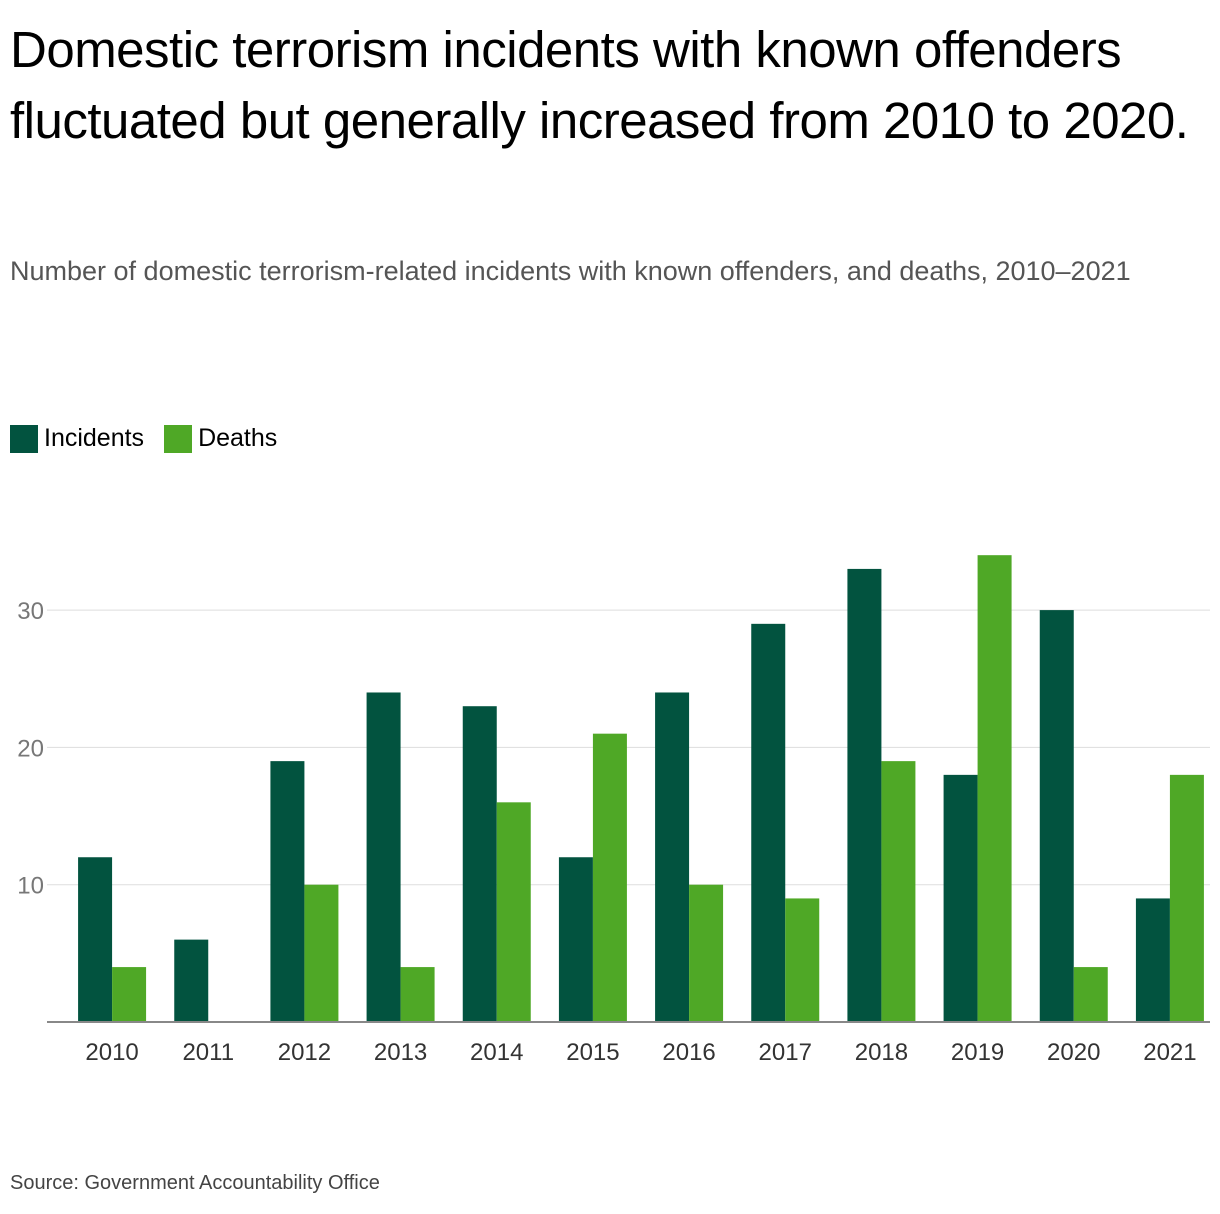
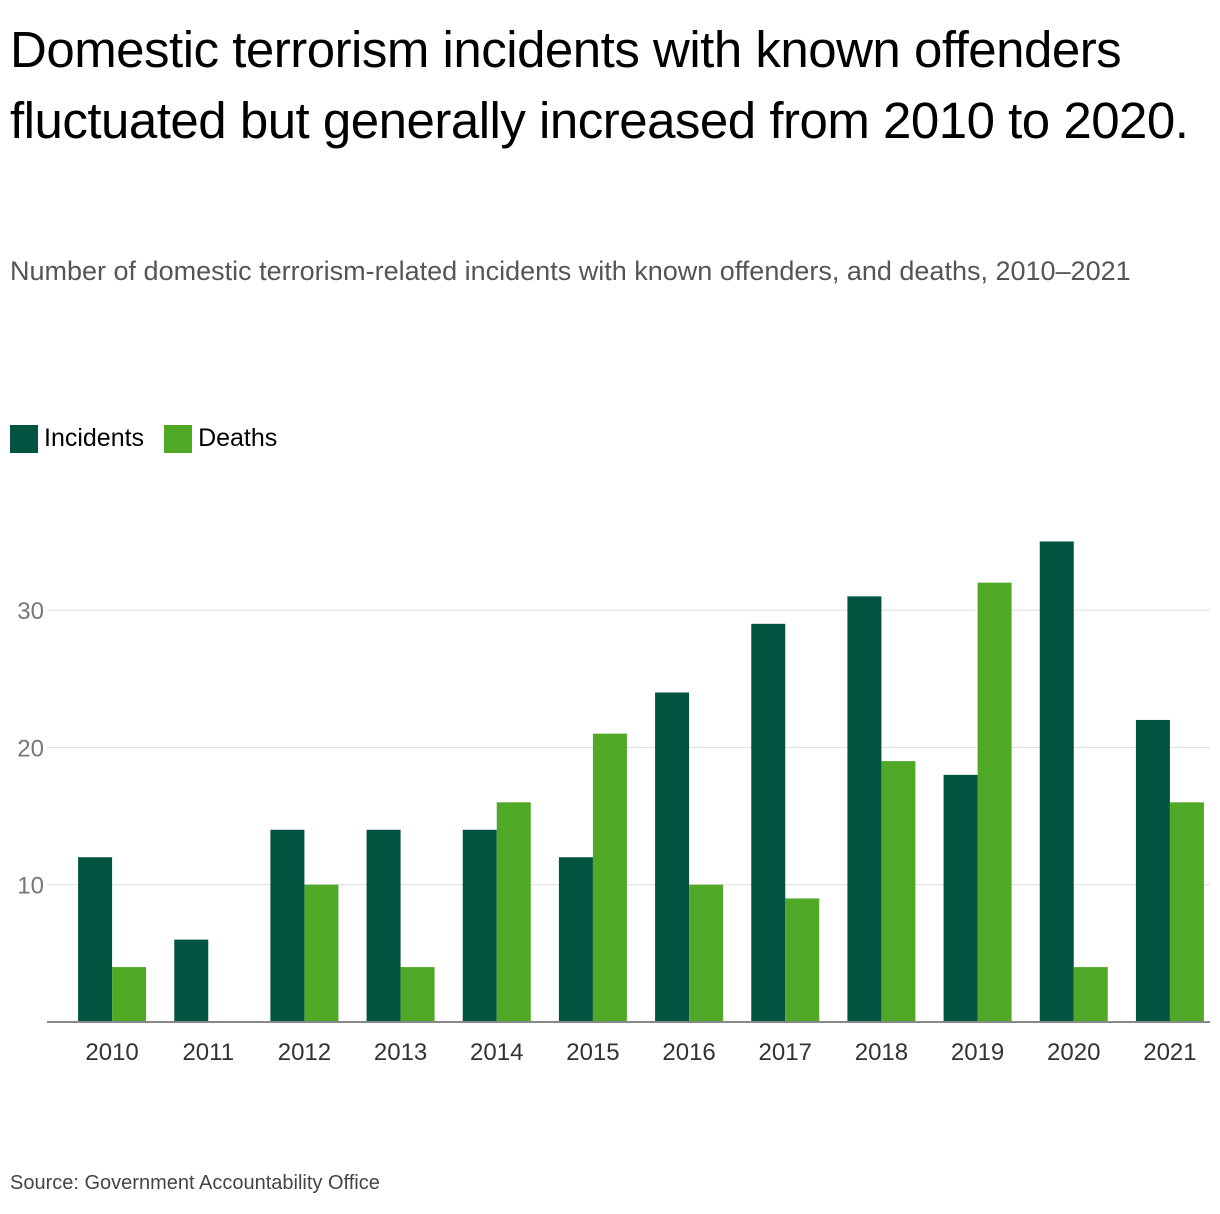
Incidents/2012: 19 -> 14
Incidents/2013: 24 -> 14
Incidents/2014: 23 -> 14
Incidents/2018: 33 -> 31
Deaths/2019: 34 -> 32
Incidents/2020: 30 -> 35
Incidents/2021: 9 -> 22
Deaths/2021: 18 -> 16
